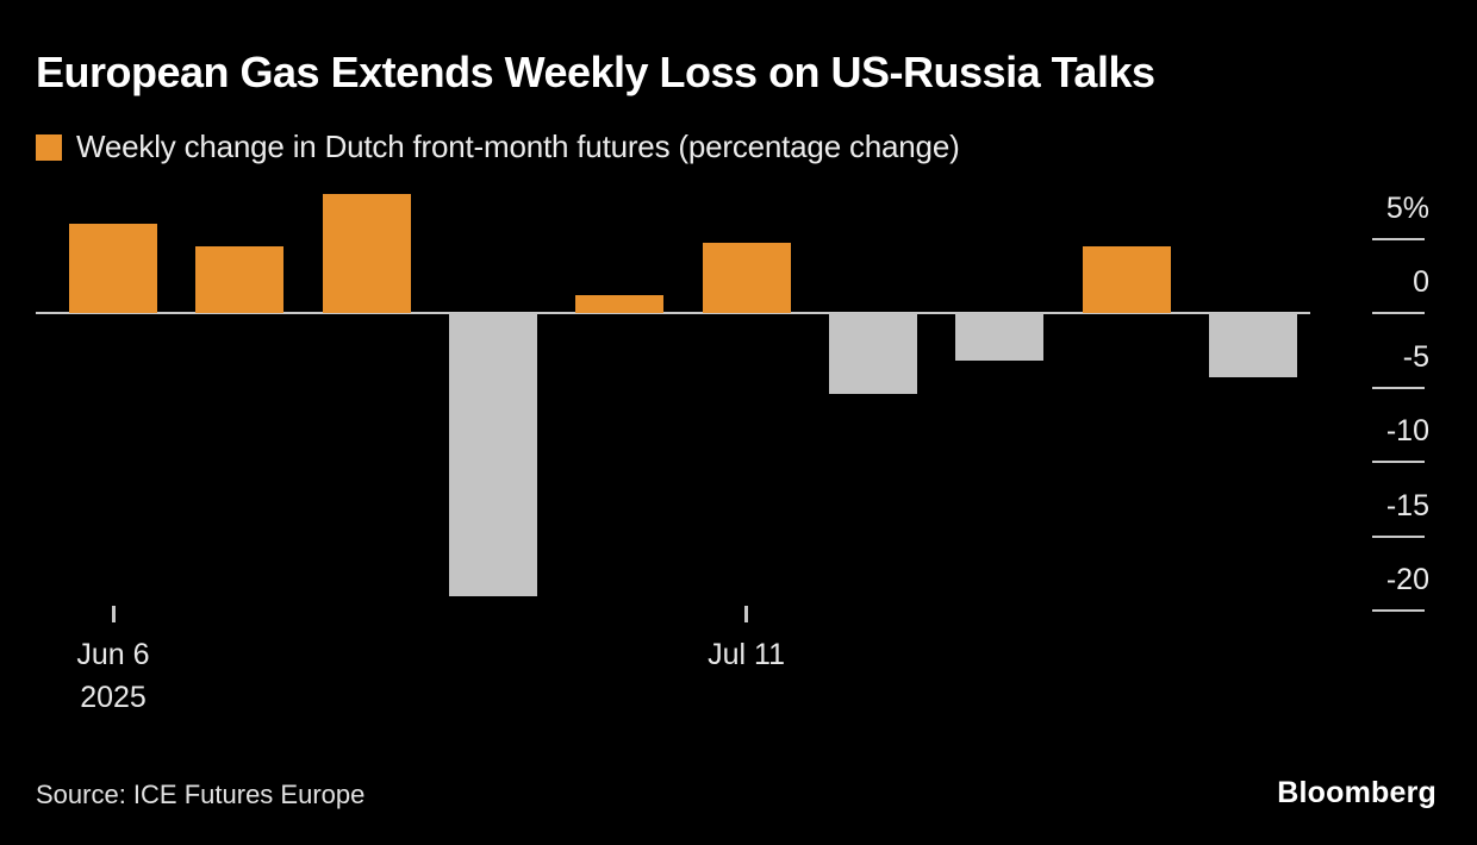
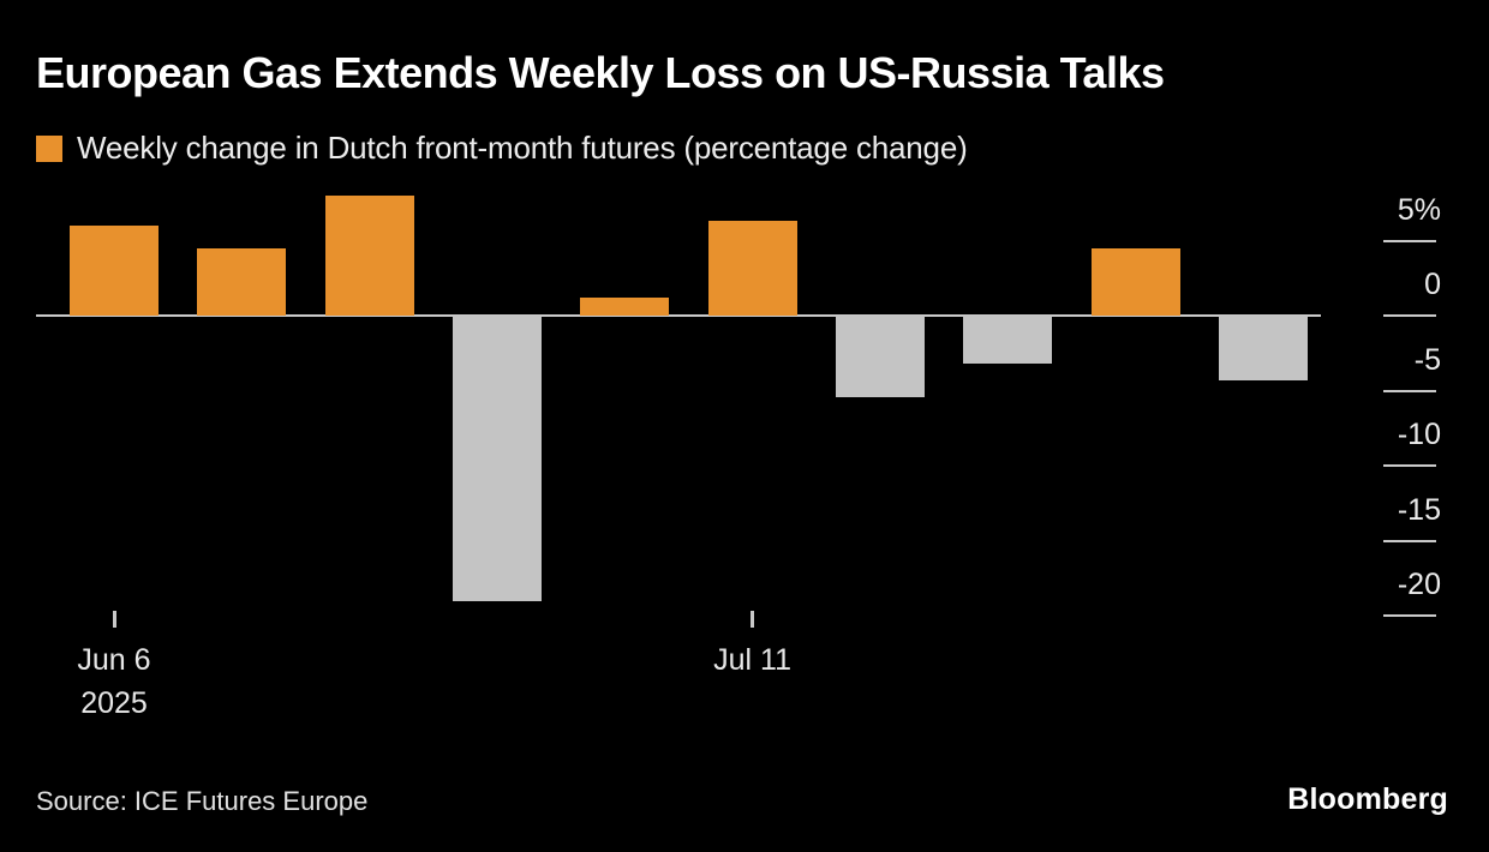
Jul 11: 4.7% -> 6.3%
